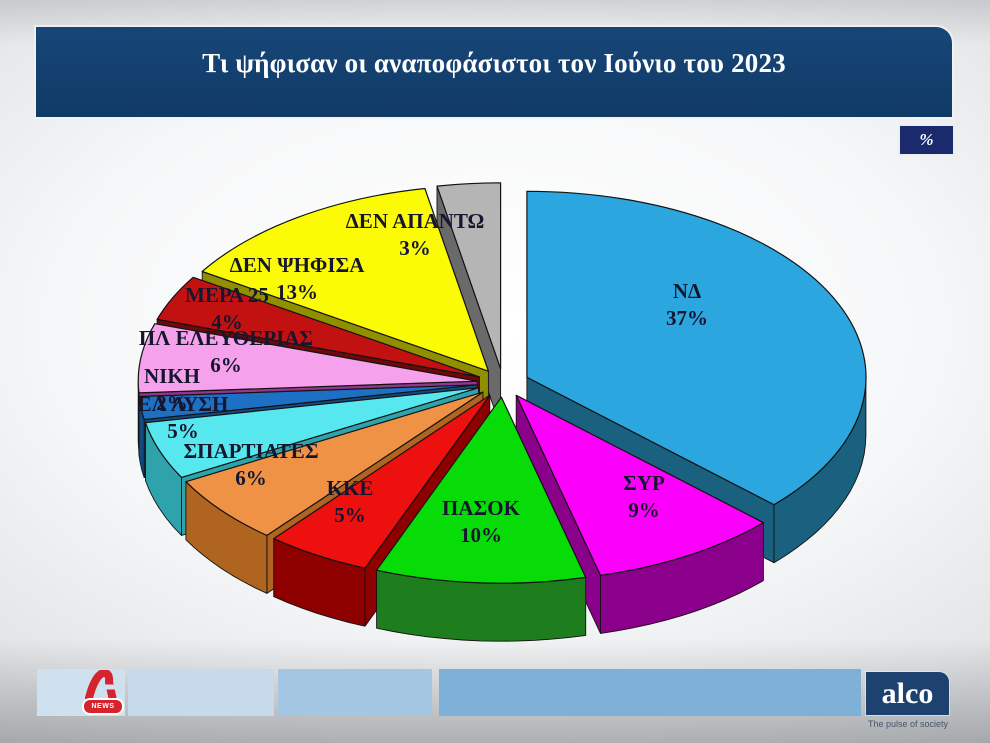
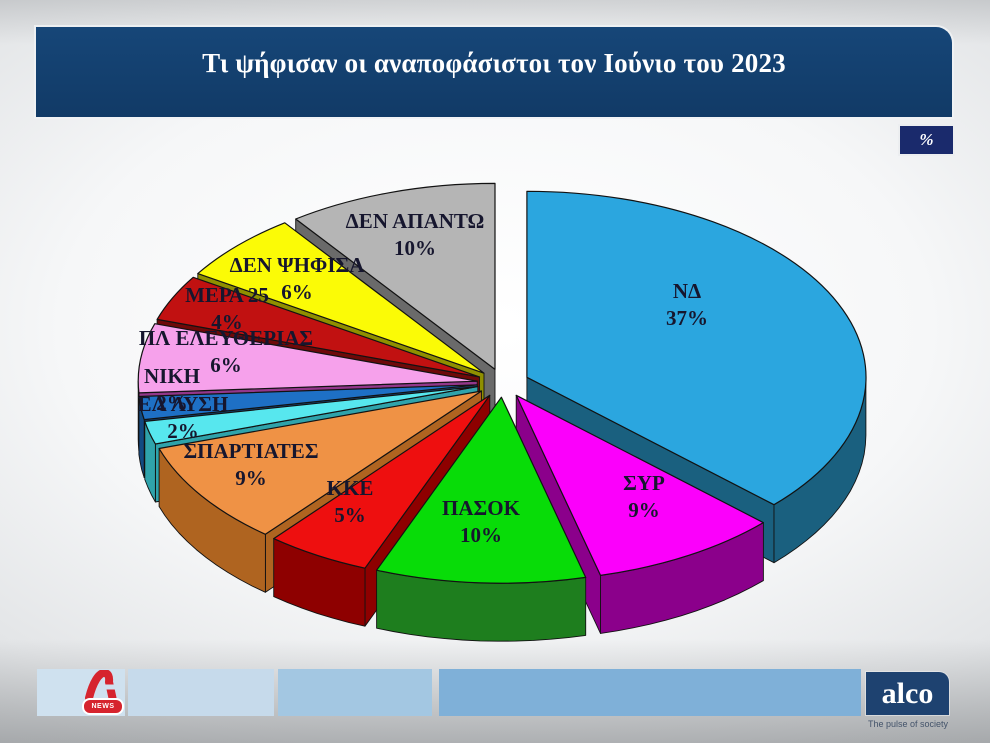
ΣΠΑΡΤΙΑΤΕΣ: 6% -> 9%
ΕΛ ΛΥΣΗ: 5% -> 2%
ΔΕΝ ΨΗΦΙΣΑ: 13% -> 6%
ΔΕΝ ΑΠΑΝΤΩ: 3% -> 10%
